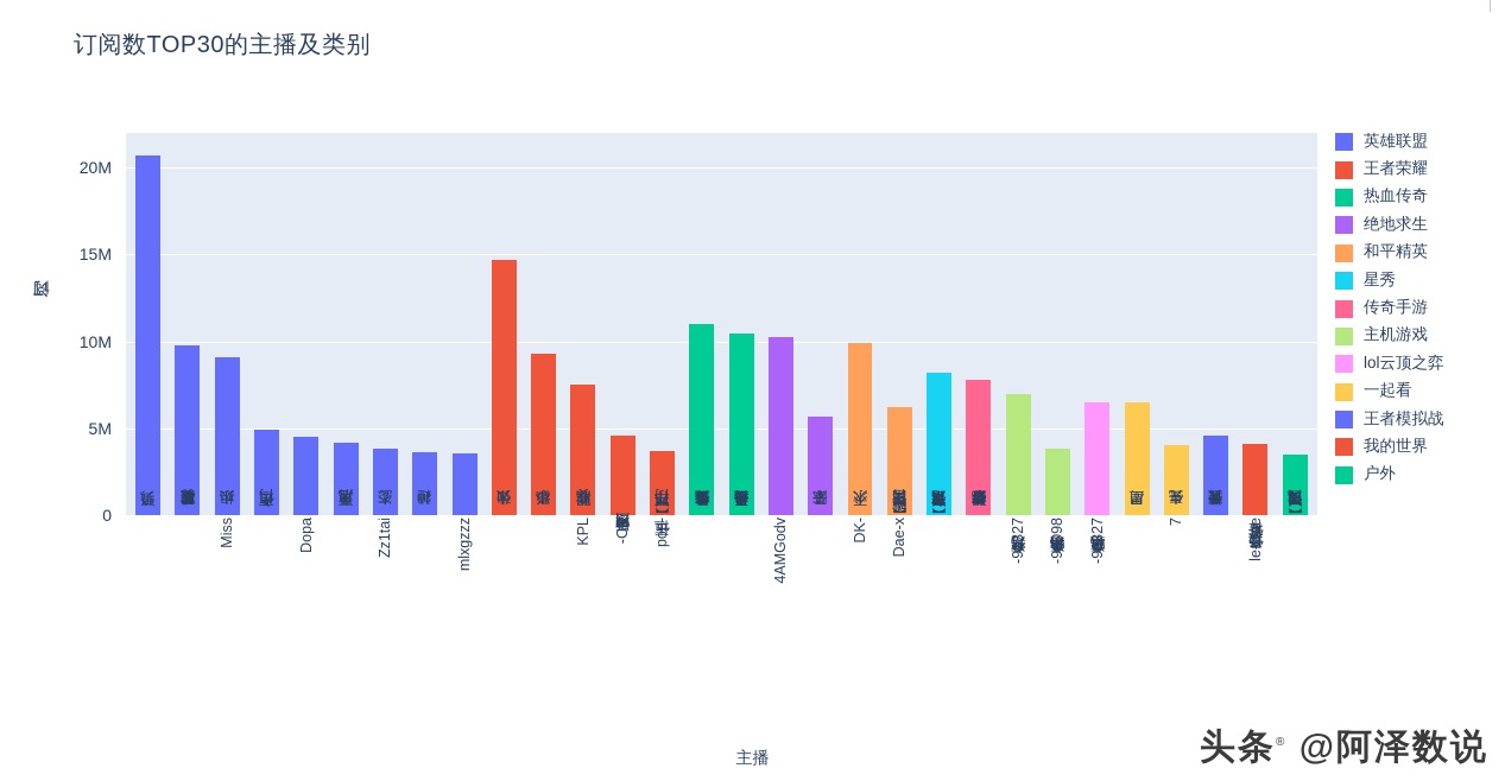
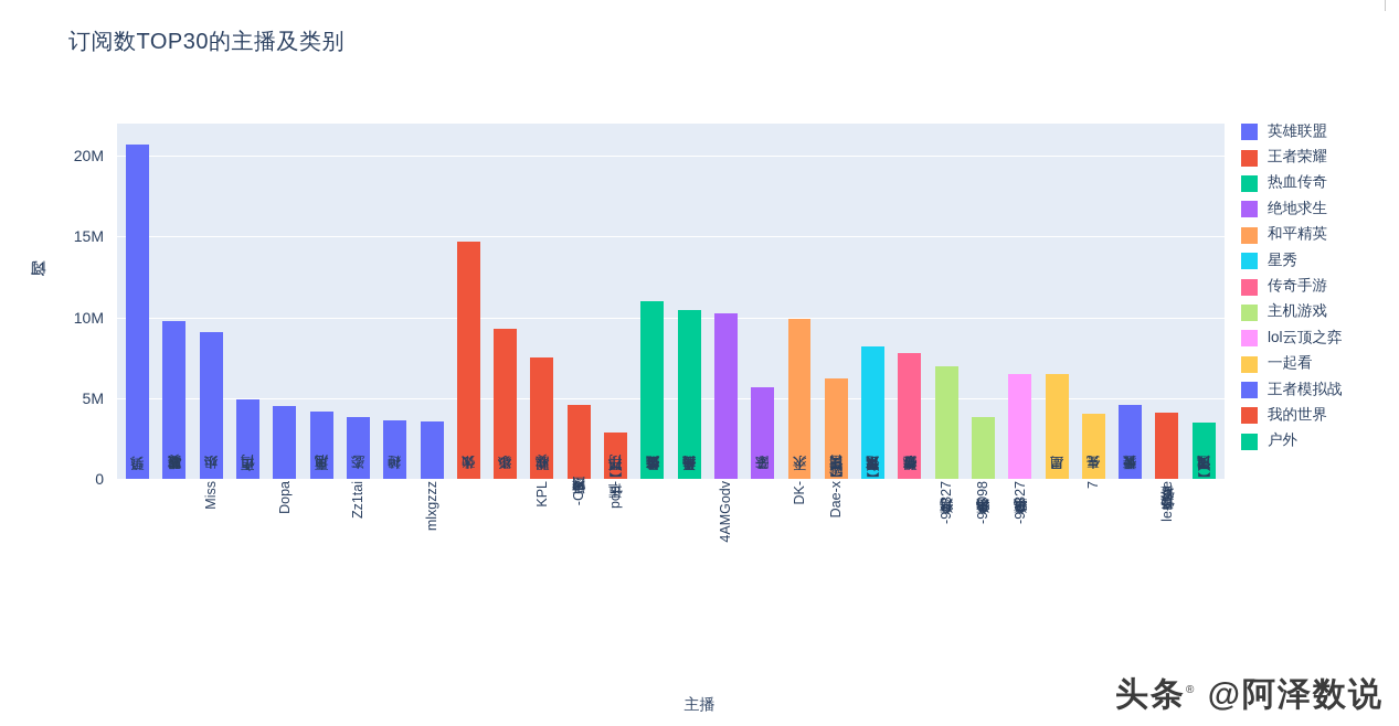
正恒pop-小仔【西门】: 3.7M -> 2.9M
